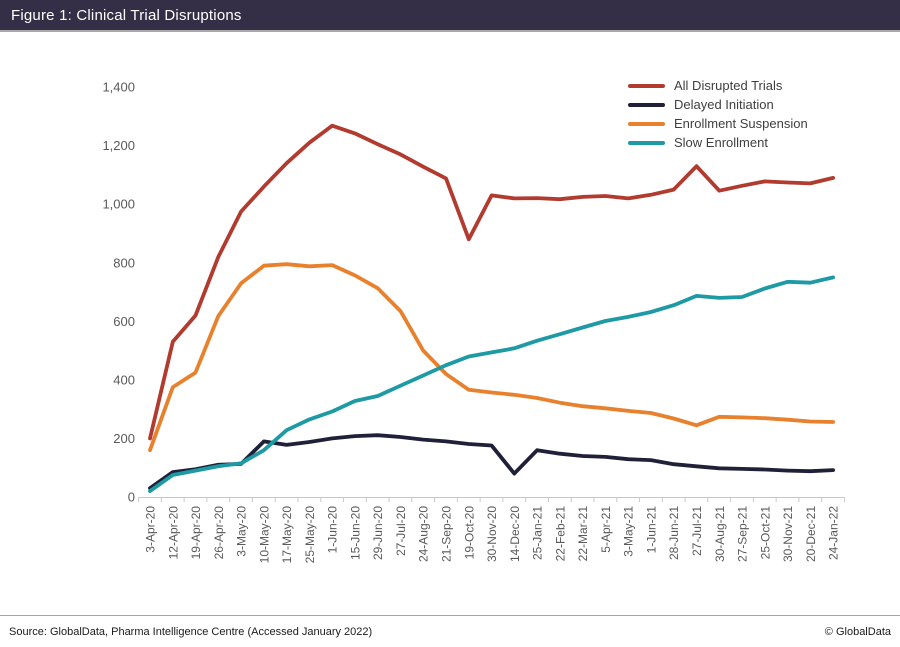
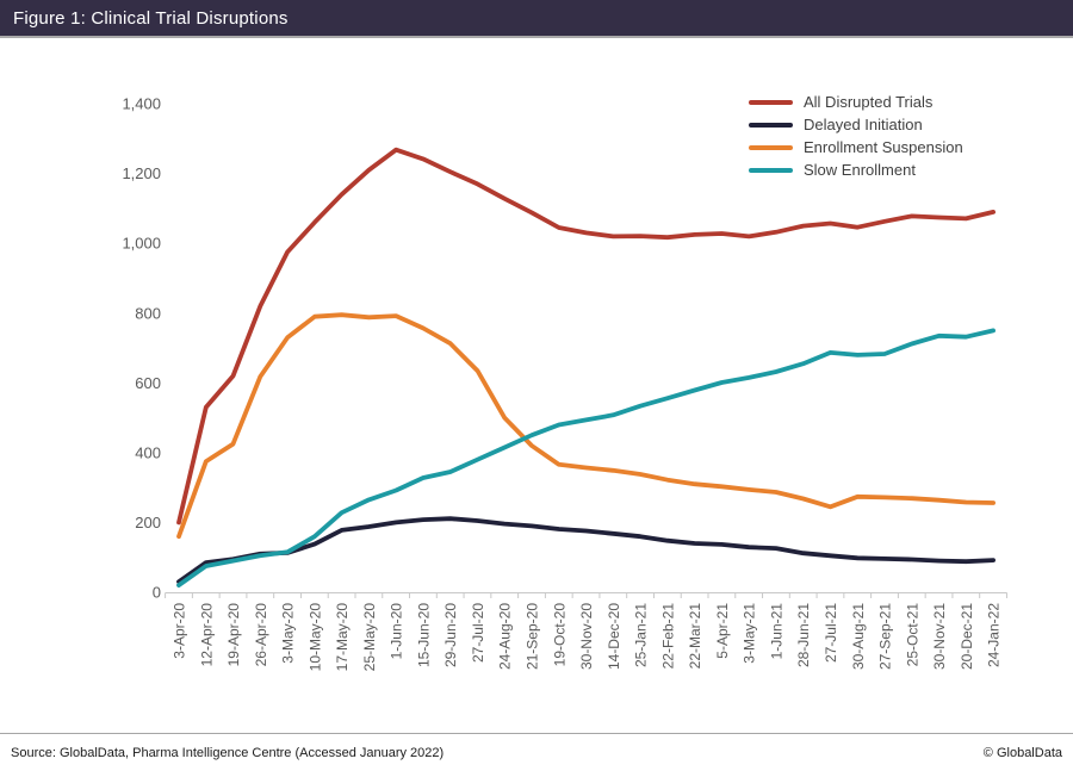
Delayed Initiation/10-May-20: 190 -> 140
All Disrupted Trials/19-Oct-20: 880 -> 1040
Delayed Initiation/14-Dec-20: 80 -> 170
All Disrupted Trials/27-Jul-21: 1130 -> 1060
